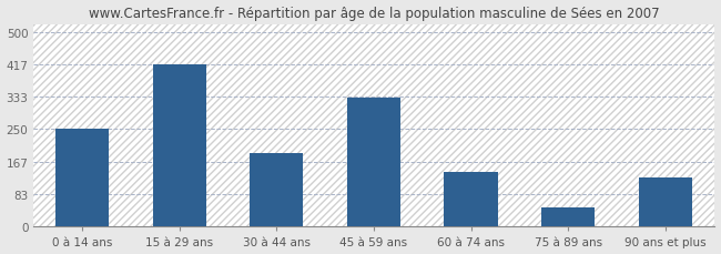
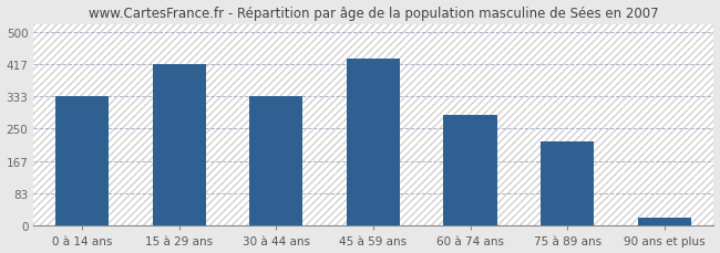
0 à 14 ans: 250 -> 333
30 à 44 ans: 190 -> 335
45 à 59 ans: 330 -> 430
60 à 74 ans: 140 -> 285
75 à 89 ans: 50 -> 218
90 ans et plus: 125 -> 22
